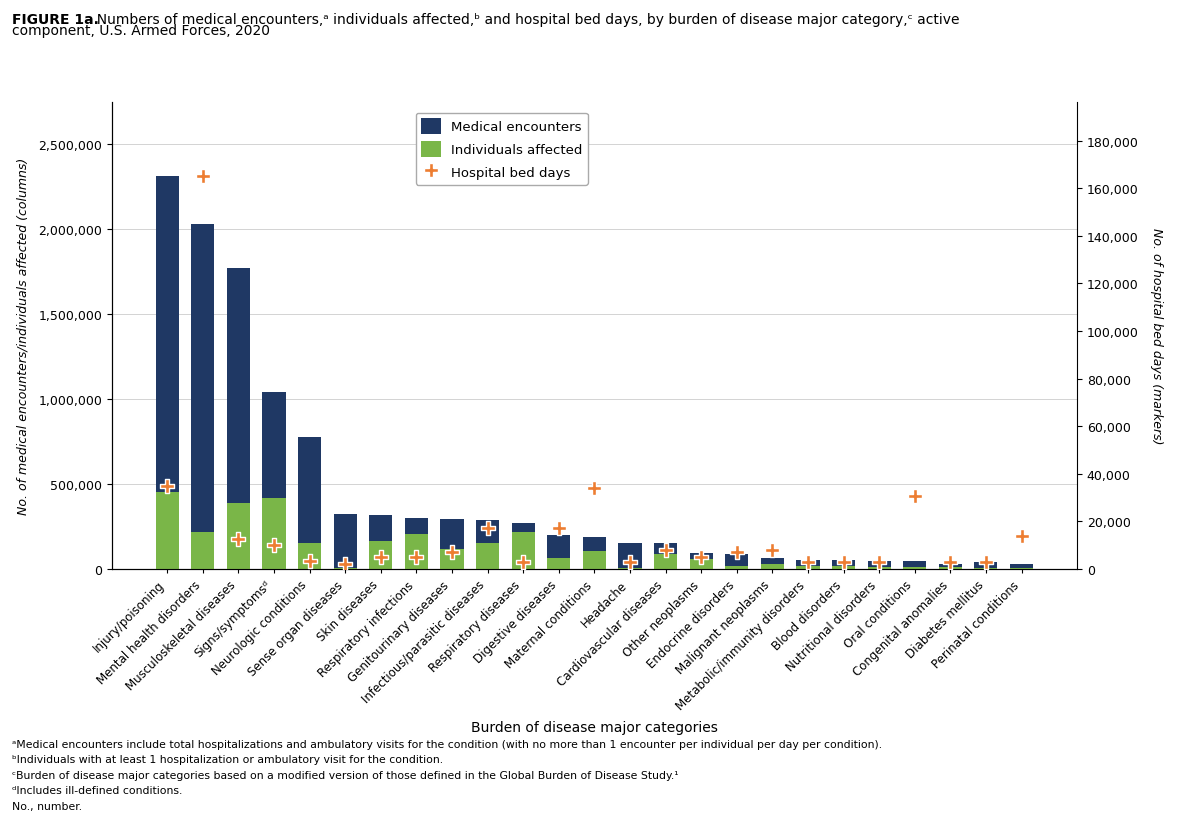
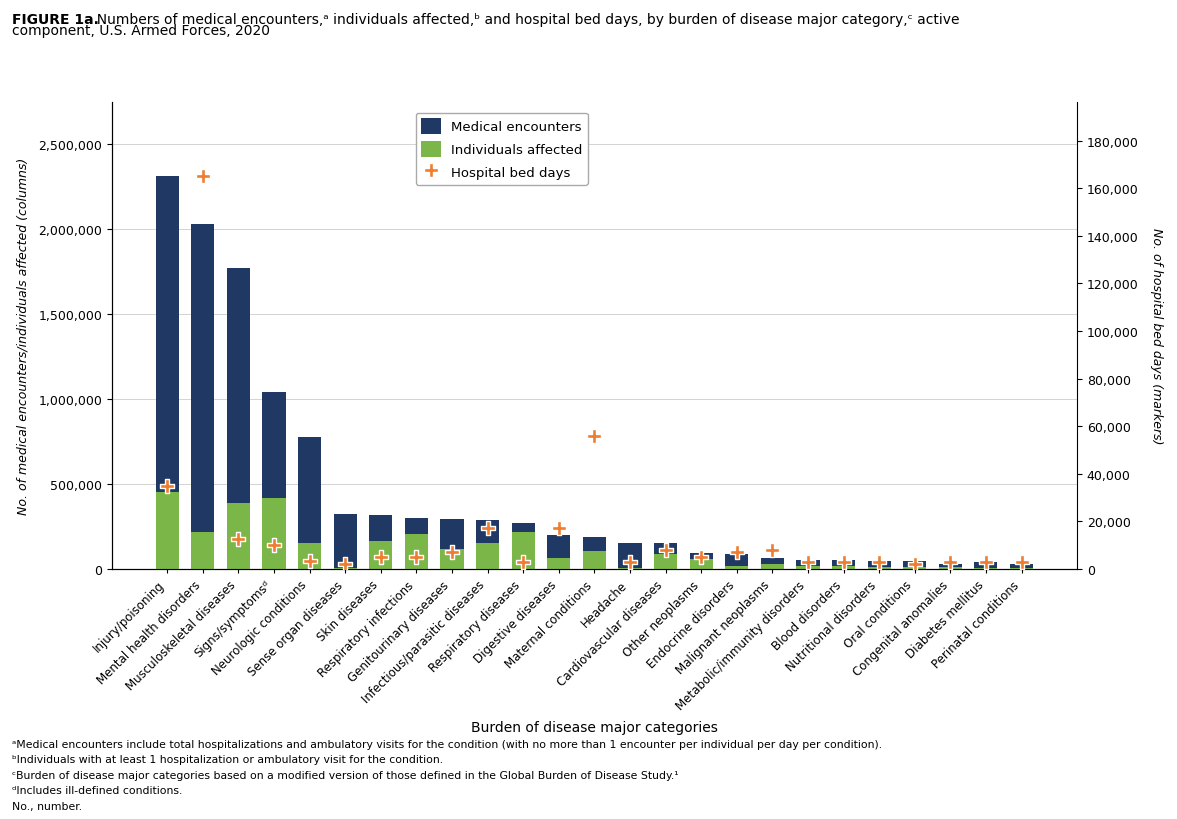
Hospital bed days/Maternal conditions: 34,000 -> 56,000
Hospital bed days/Oral conditions: 30,500 -> 2,000
Hospital bed days/Perinatal conditions: 14,000 -> 3,000
